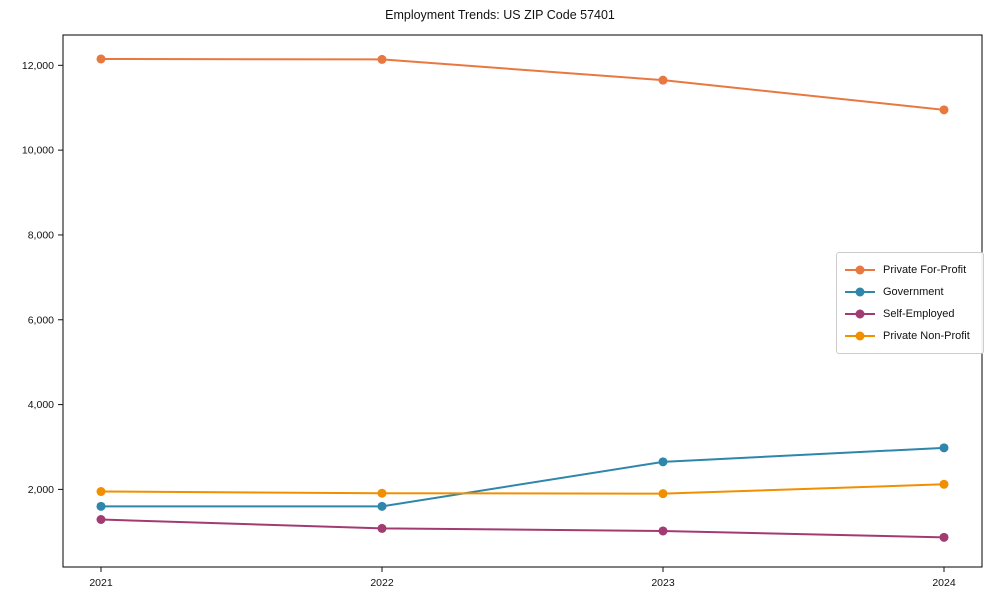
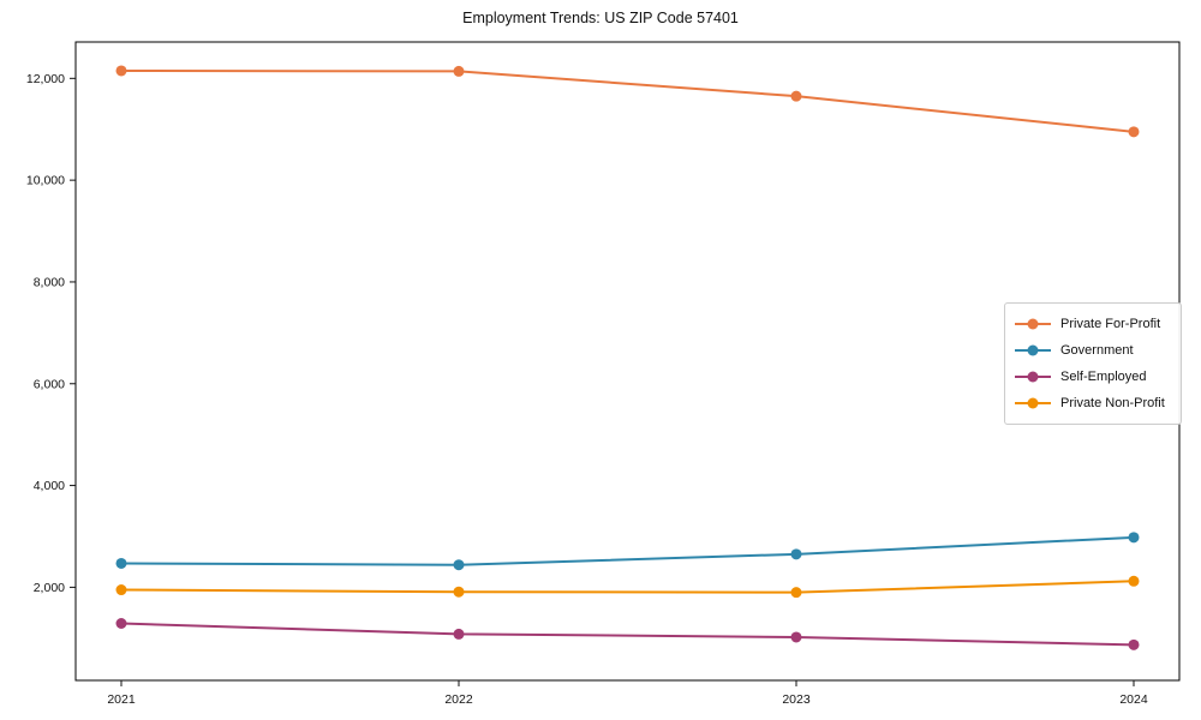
Government/2021: 1600 -> 2500
Government/2022: 1600 -> 2400
